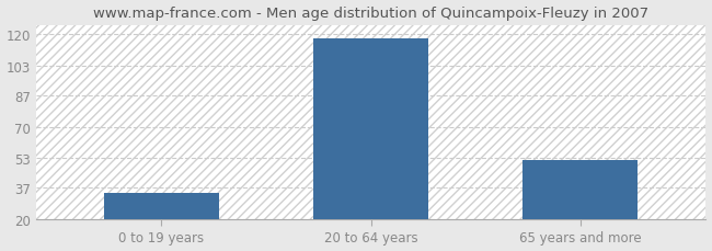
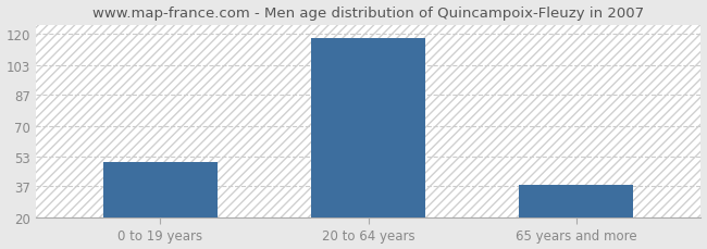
0 to 19 years: 34 -> 50
65 years and more: 52 -> 38
